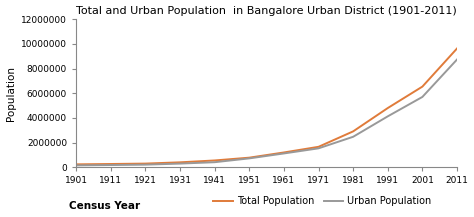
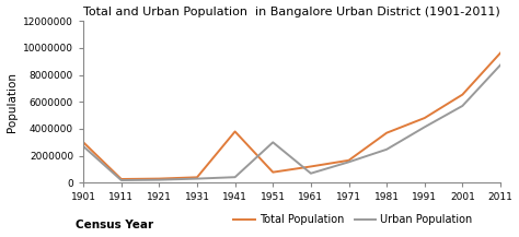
Total Population/1901: 200000 -> 3000000
Urban Population/1901: 200000 -> 2700000
Total Population/1941: 600000 -> 3800000
Urban Population/1951: 700000 -> 3000000
Urban Population/1961: 1100000 -> 700000
Total Population/1981: 2900000 -> 3700000
